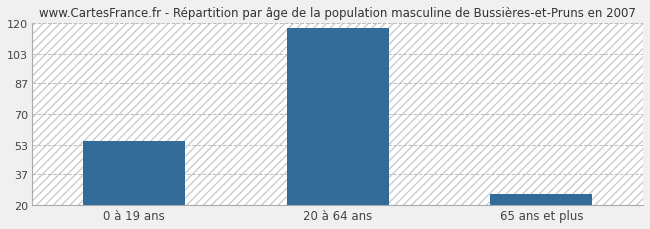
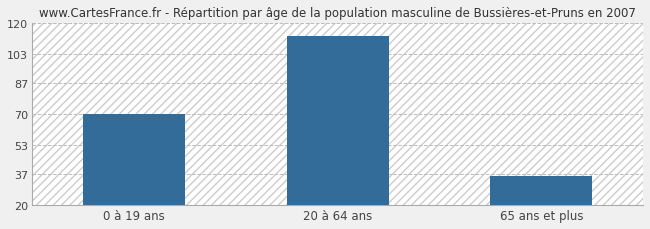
0 à 19 ans: 55 -> 70
20 à 64 ans: 117 -> 113
65 ans et plus: 26 -> 36
